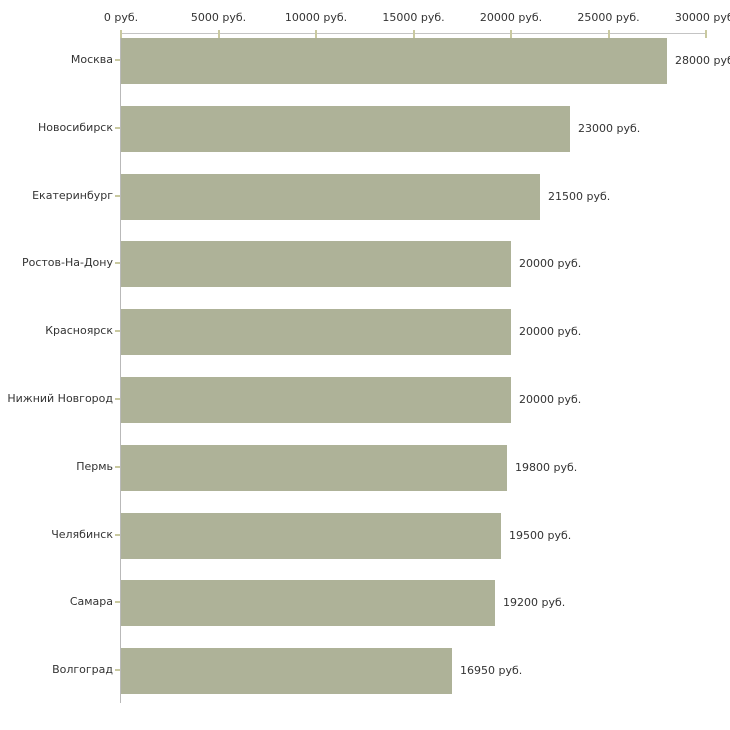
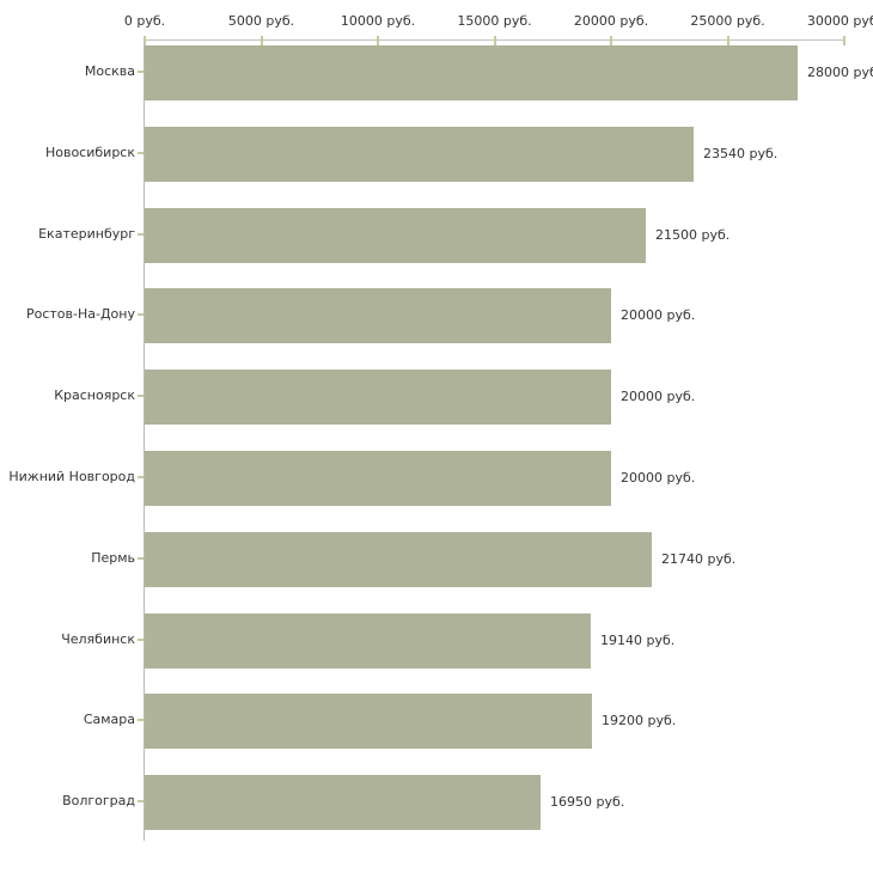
Новосибирск: 23000 -> 23540
Пермь: 19800 -> 21740
Челябинск: 19500 -> 19140
